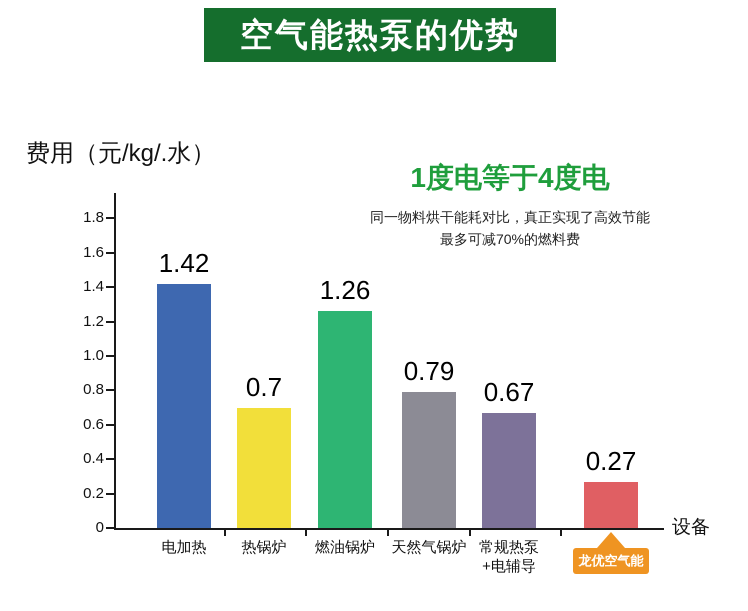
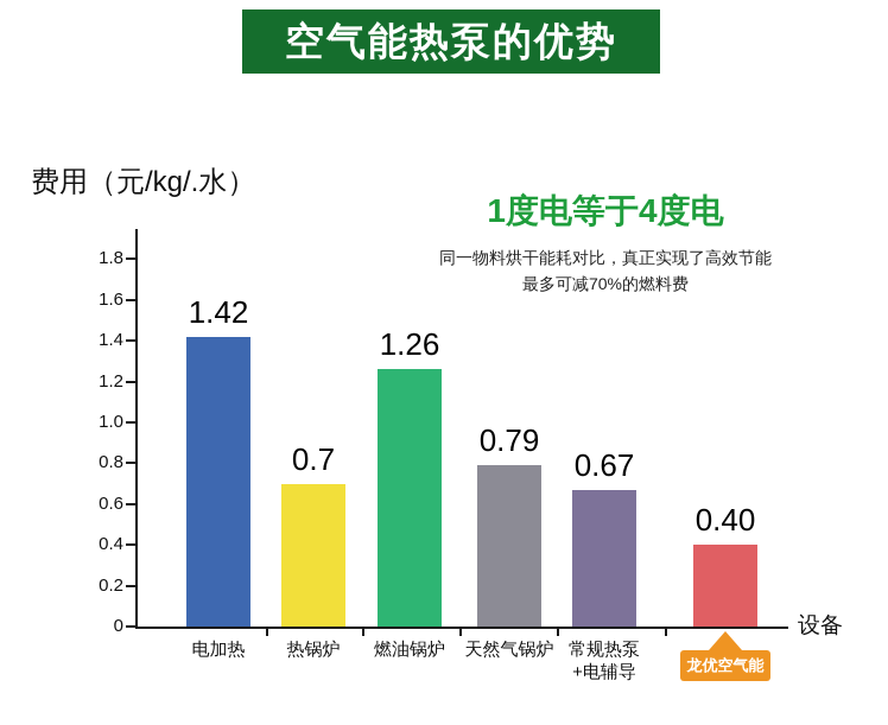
龙优空气能: 0.27 -> 0.40
